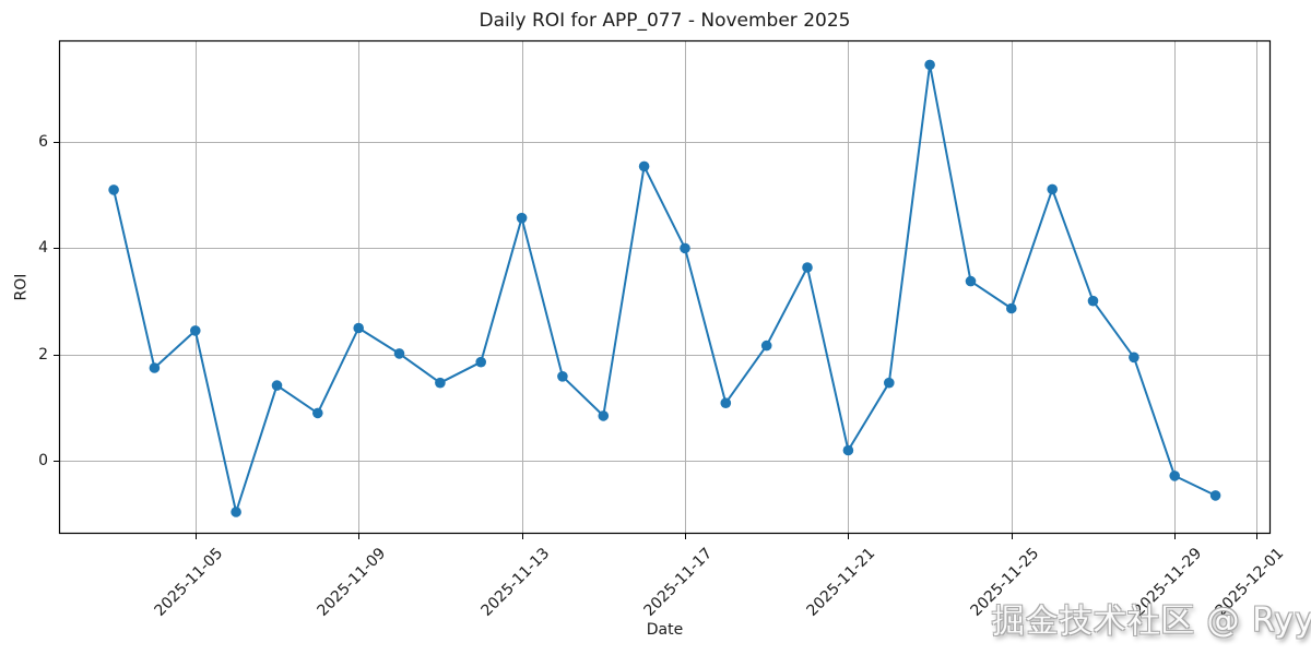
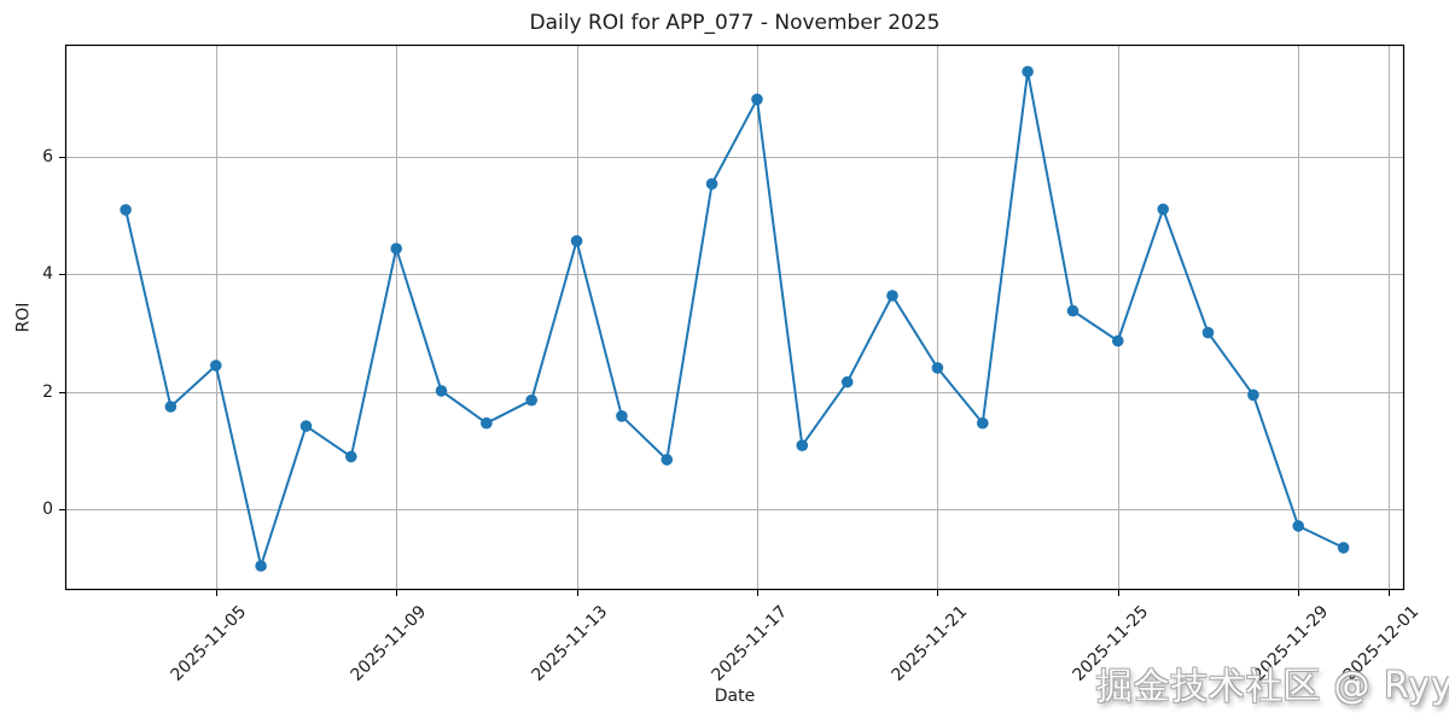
2025-11-09: 2.5 -> 4.4
2025-11-17: 4.0 -> 7.0
2025-11-21: 0.2 -> 2.4
